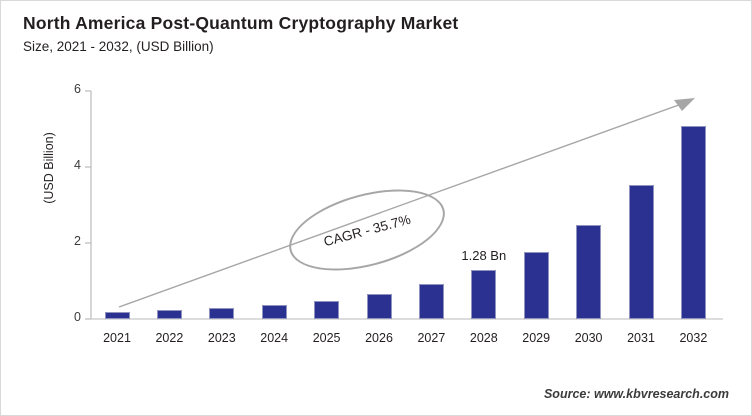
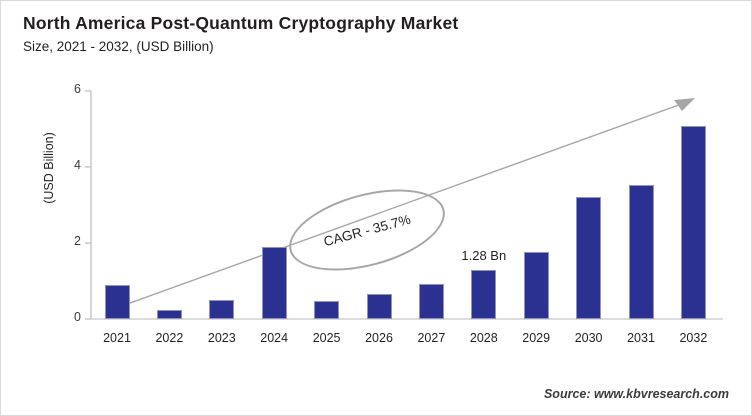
2021: 0.2 -> 0.9
2023: 0.3 -> 0.5
2024: 0.4 -> 1.9
2030: 2.5 -> 3.2
